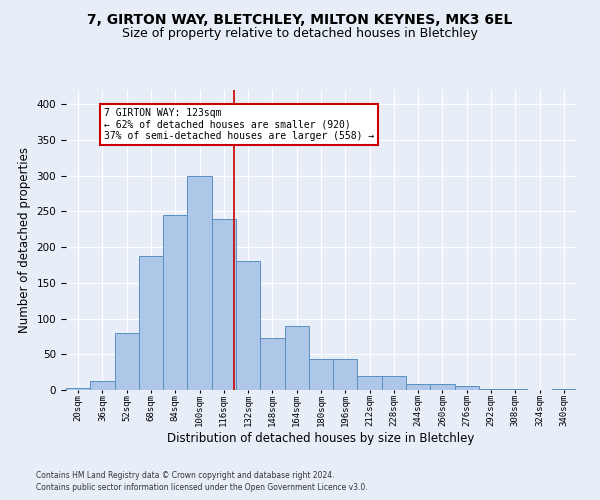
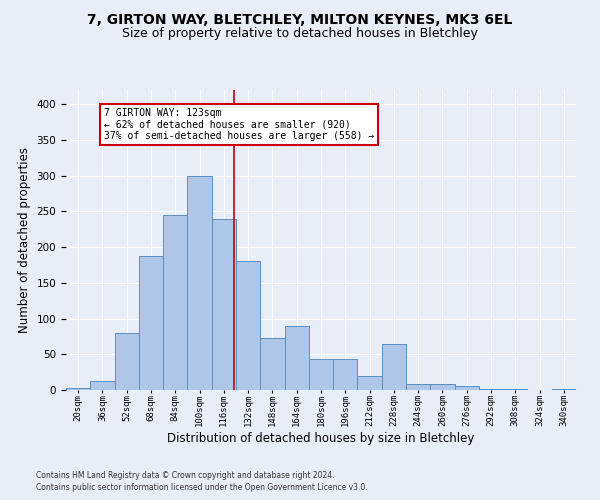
228sqm: 20 -> 64
